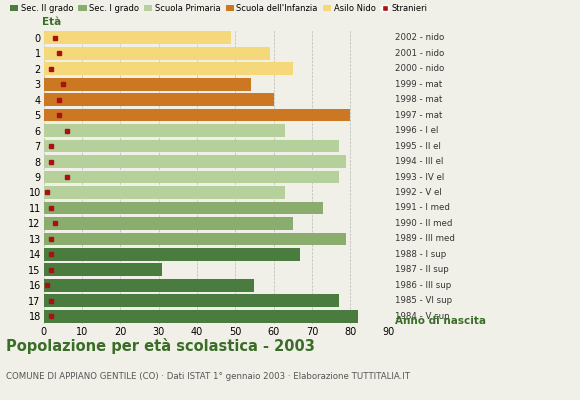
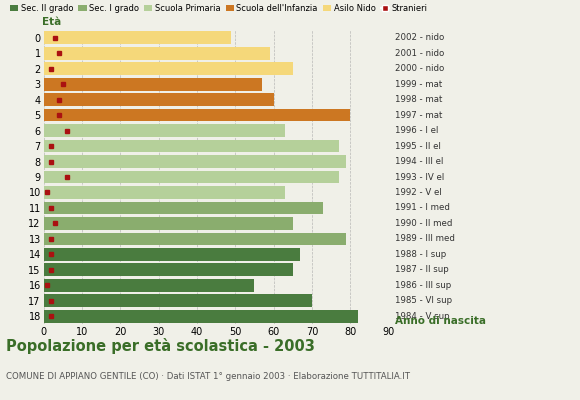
3: 54 -> 57
15: 31 -> 65
17: 77 -> 70
